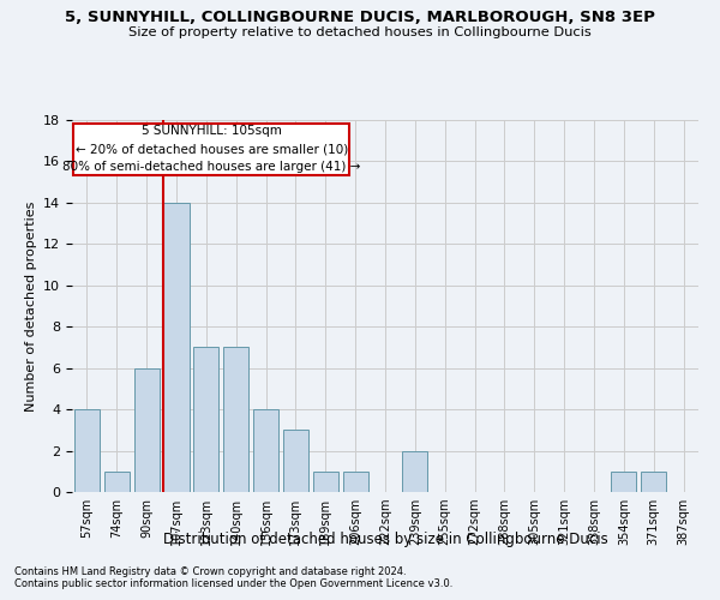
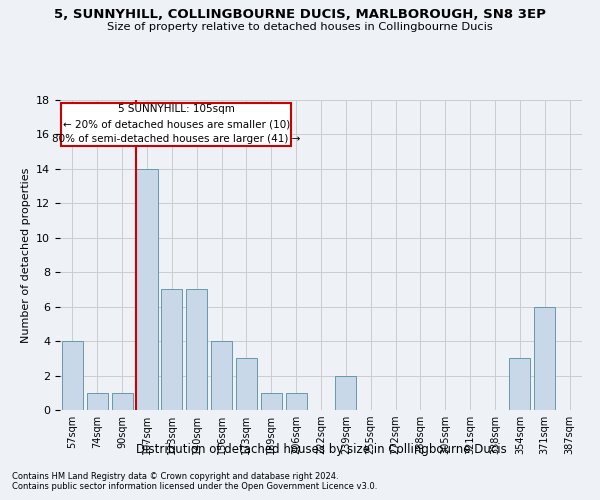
90sqm: 6 -> 1
354sqm: 1 -> 3
371sqm: 1 -> 6
